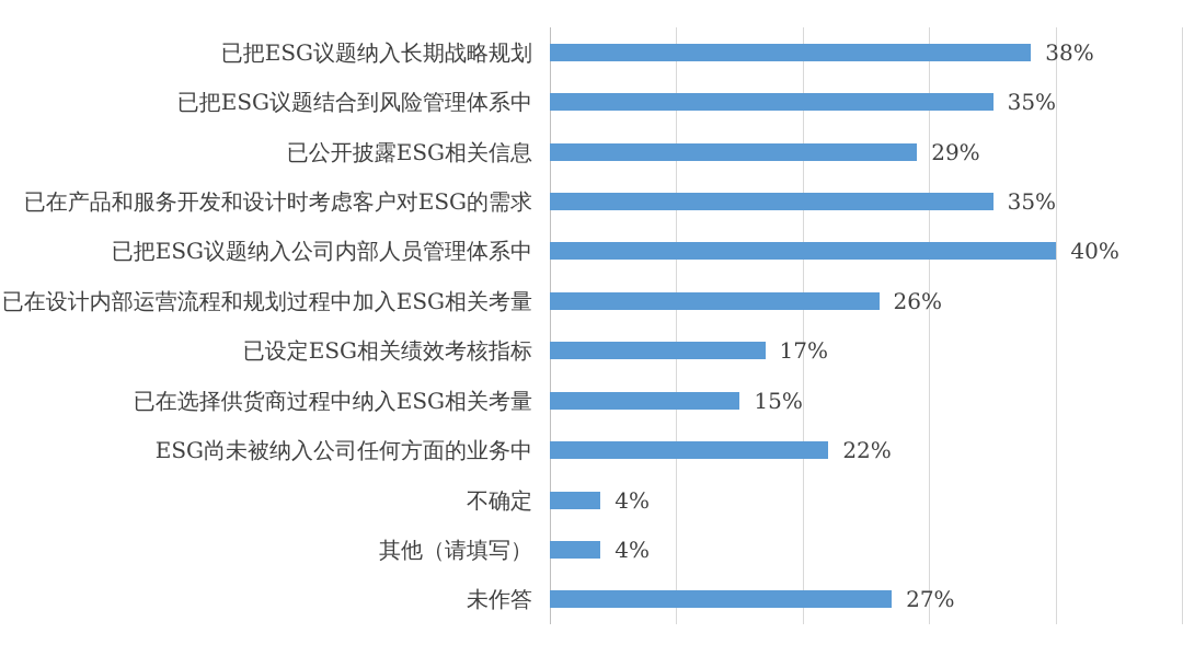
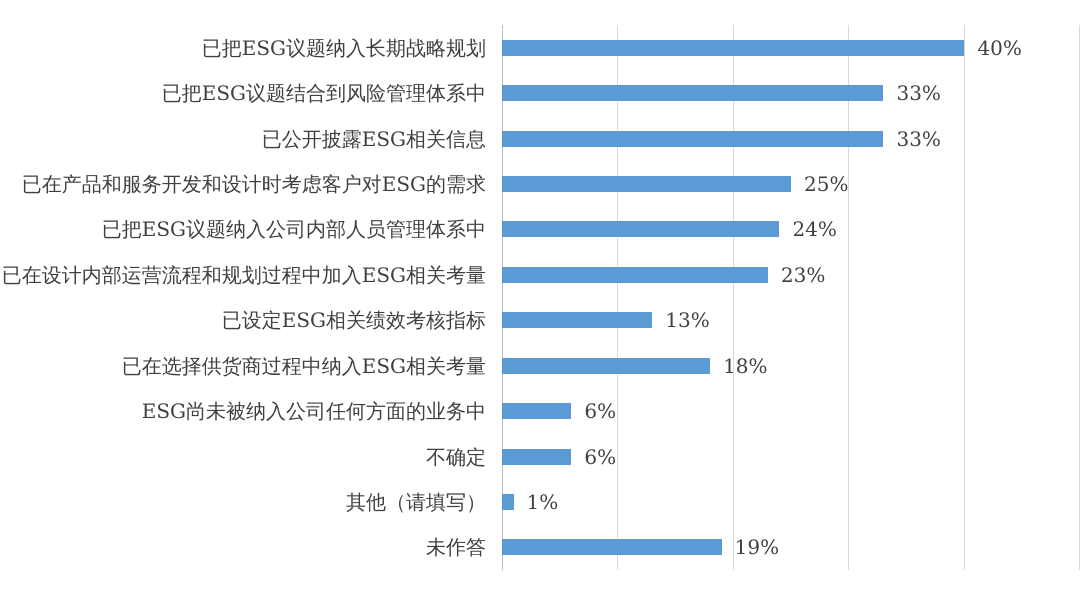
已把ESG议题纳入长期战略规划: 38% -> 40%
已把ESG议题结合到风险管理体系中: 35% -> 33%
已公开披露ESG相关信息: 29% -> 33%
已在产品和服务开发和设计时考虑客户对ESG的需求: 35% -> 25%
已把ESG议题纳入公司内部人员管理体系中: 40% -> 24%
已在设计内部运营流程和规划过程中加入ESG相关考量: 26% -> 23%
已设定ESG相关绩效考核指标: 17% -> 13%
已在选择供货商过程中纳入ESG相关考量: 15% -> 18%
ESG尚未被纳入公司任何方面的业务中: 22% -> 6%
不确定: 4% -> 6%
其他（请填写）: 4% -> 1%
未作答: 27% -> 19%
